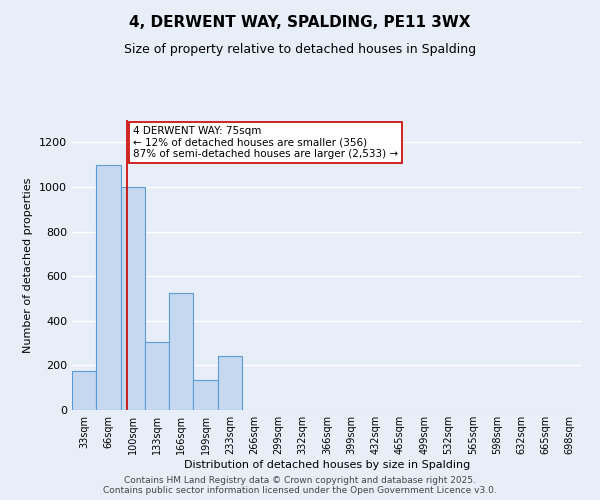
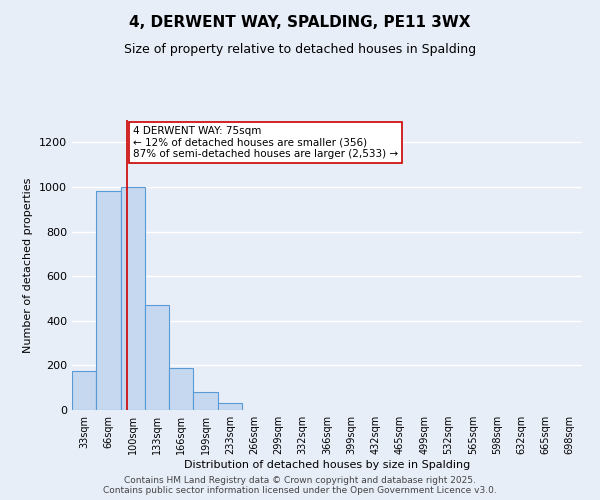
66sqm: 1100 -> 980
133sqm: 305 -> 470
166sqm: 525 -> 190
199sqm: 135 -> 80
233sqm: 240 -> 30
